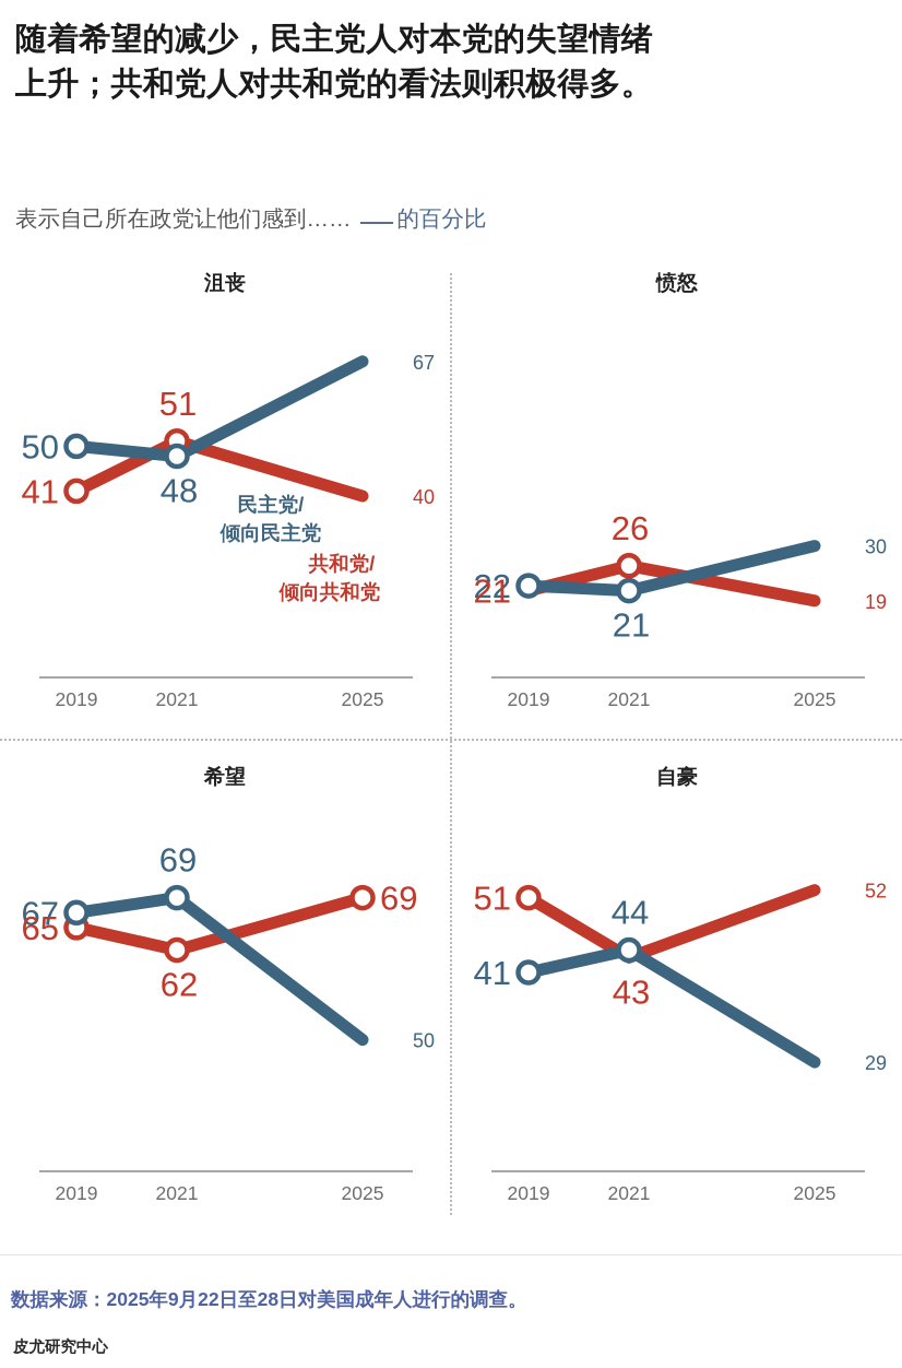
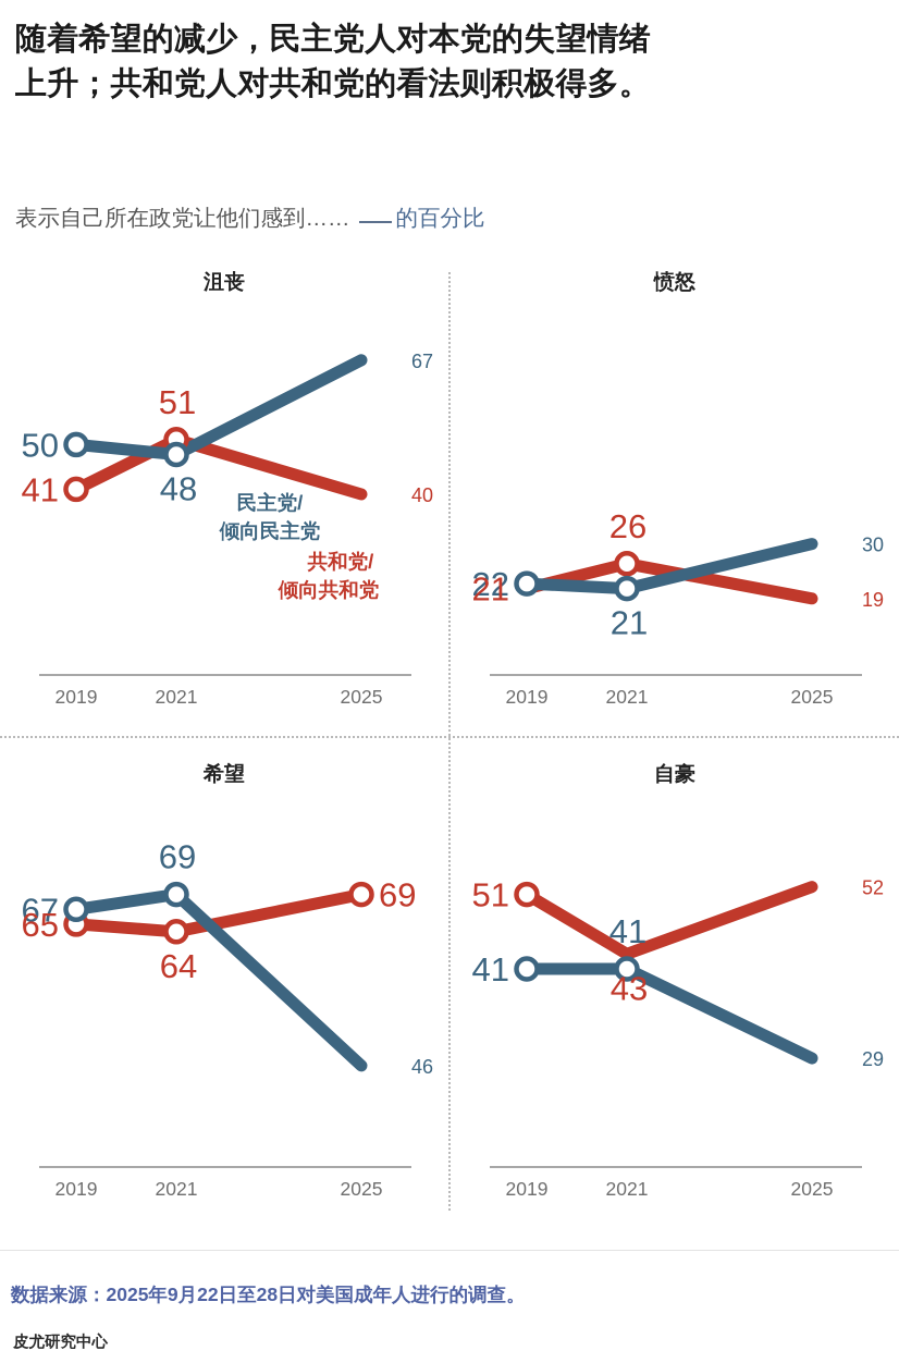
希望/共和党/倾向共和党/2021: 62 -> 64
希望/民主党/倾向民主党/2025: 50 -> 46
自豪/民主党/倾向民主党/2021: 44 -> 41
